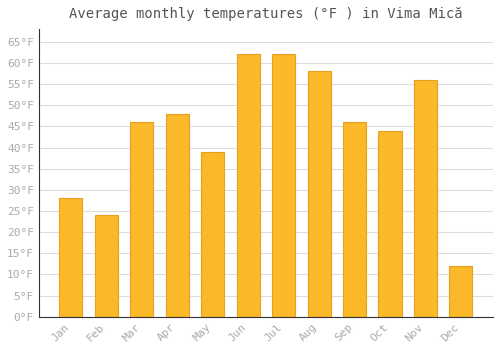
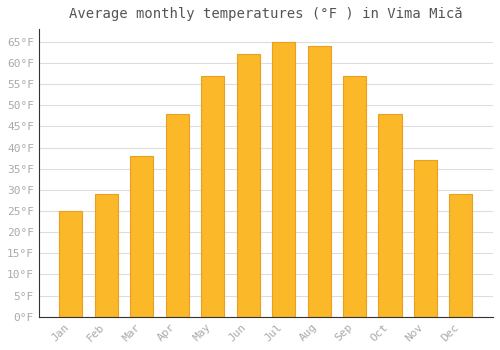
Jan: 28°F -> 25°F
Feb: 24°F -> 29°F
Mar: 46°F -> 38°F
May: 39°F -> 57°F
Jul: 62°F -> 65°F
Aug: 58°F -> 64°F
Sep: 46°F -> 57°F
Oct: 44°F -> 48°F
Nov: 56°F -> 37°F
Dec: 12°F -> 29°F
